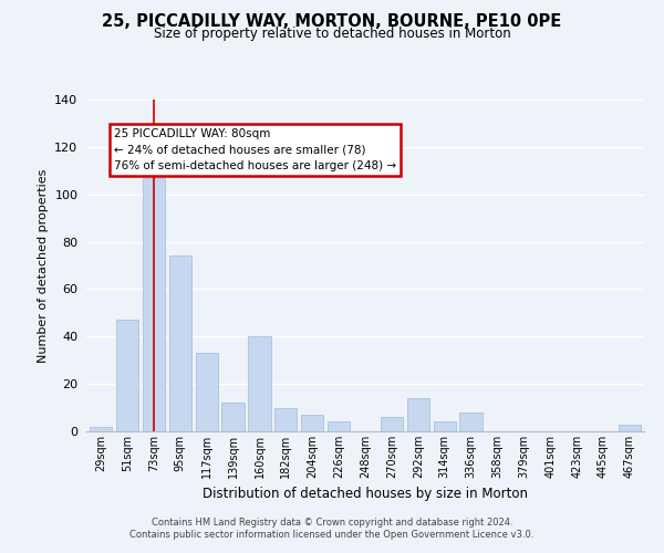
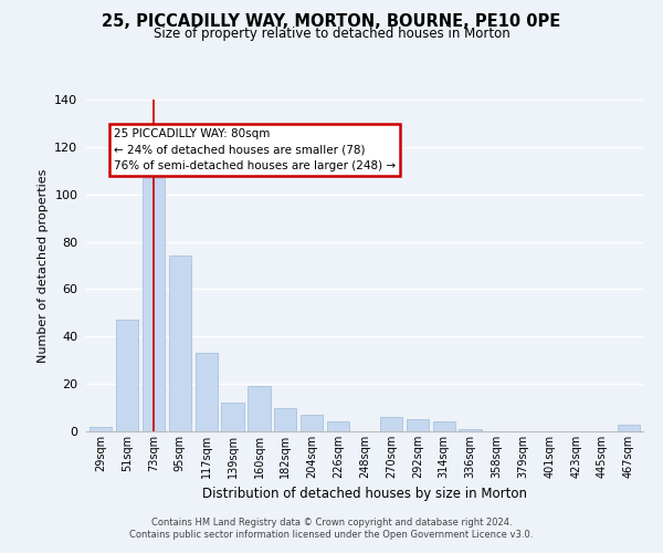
160sqm: 40 -> 19
292sqm: 14 -> 5
336sqm: 8 -> 1
